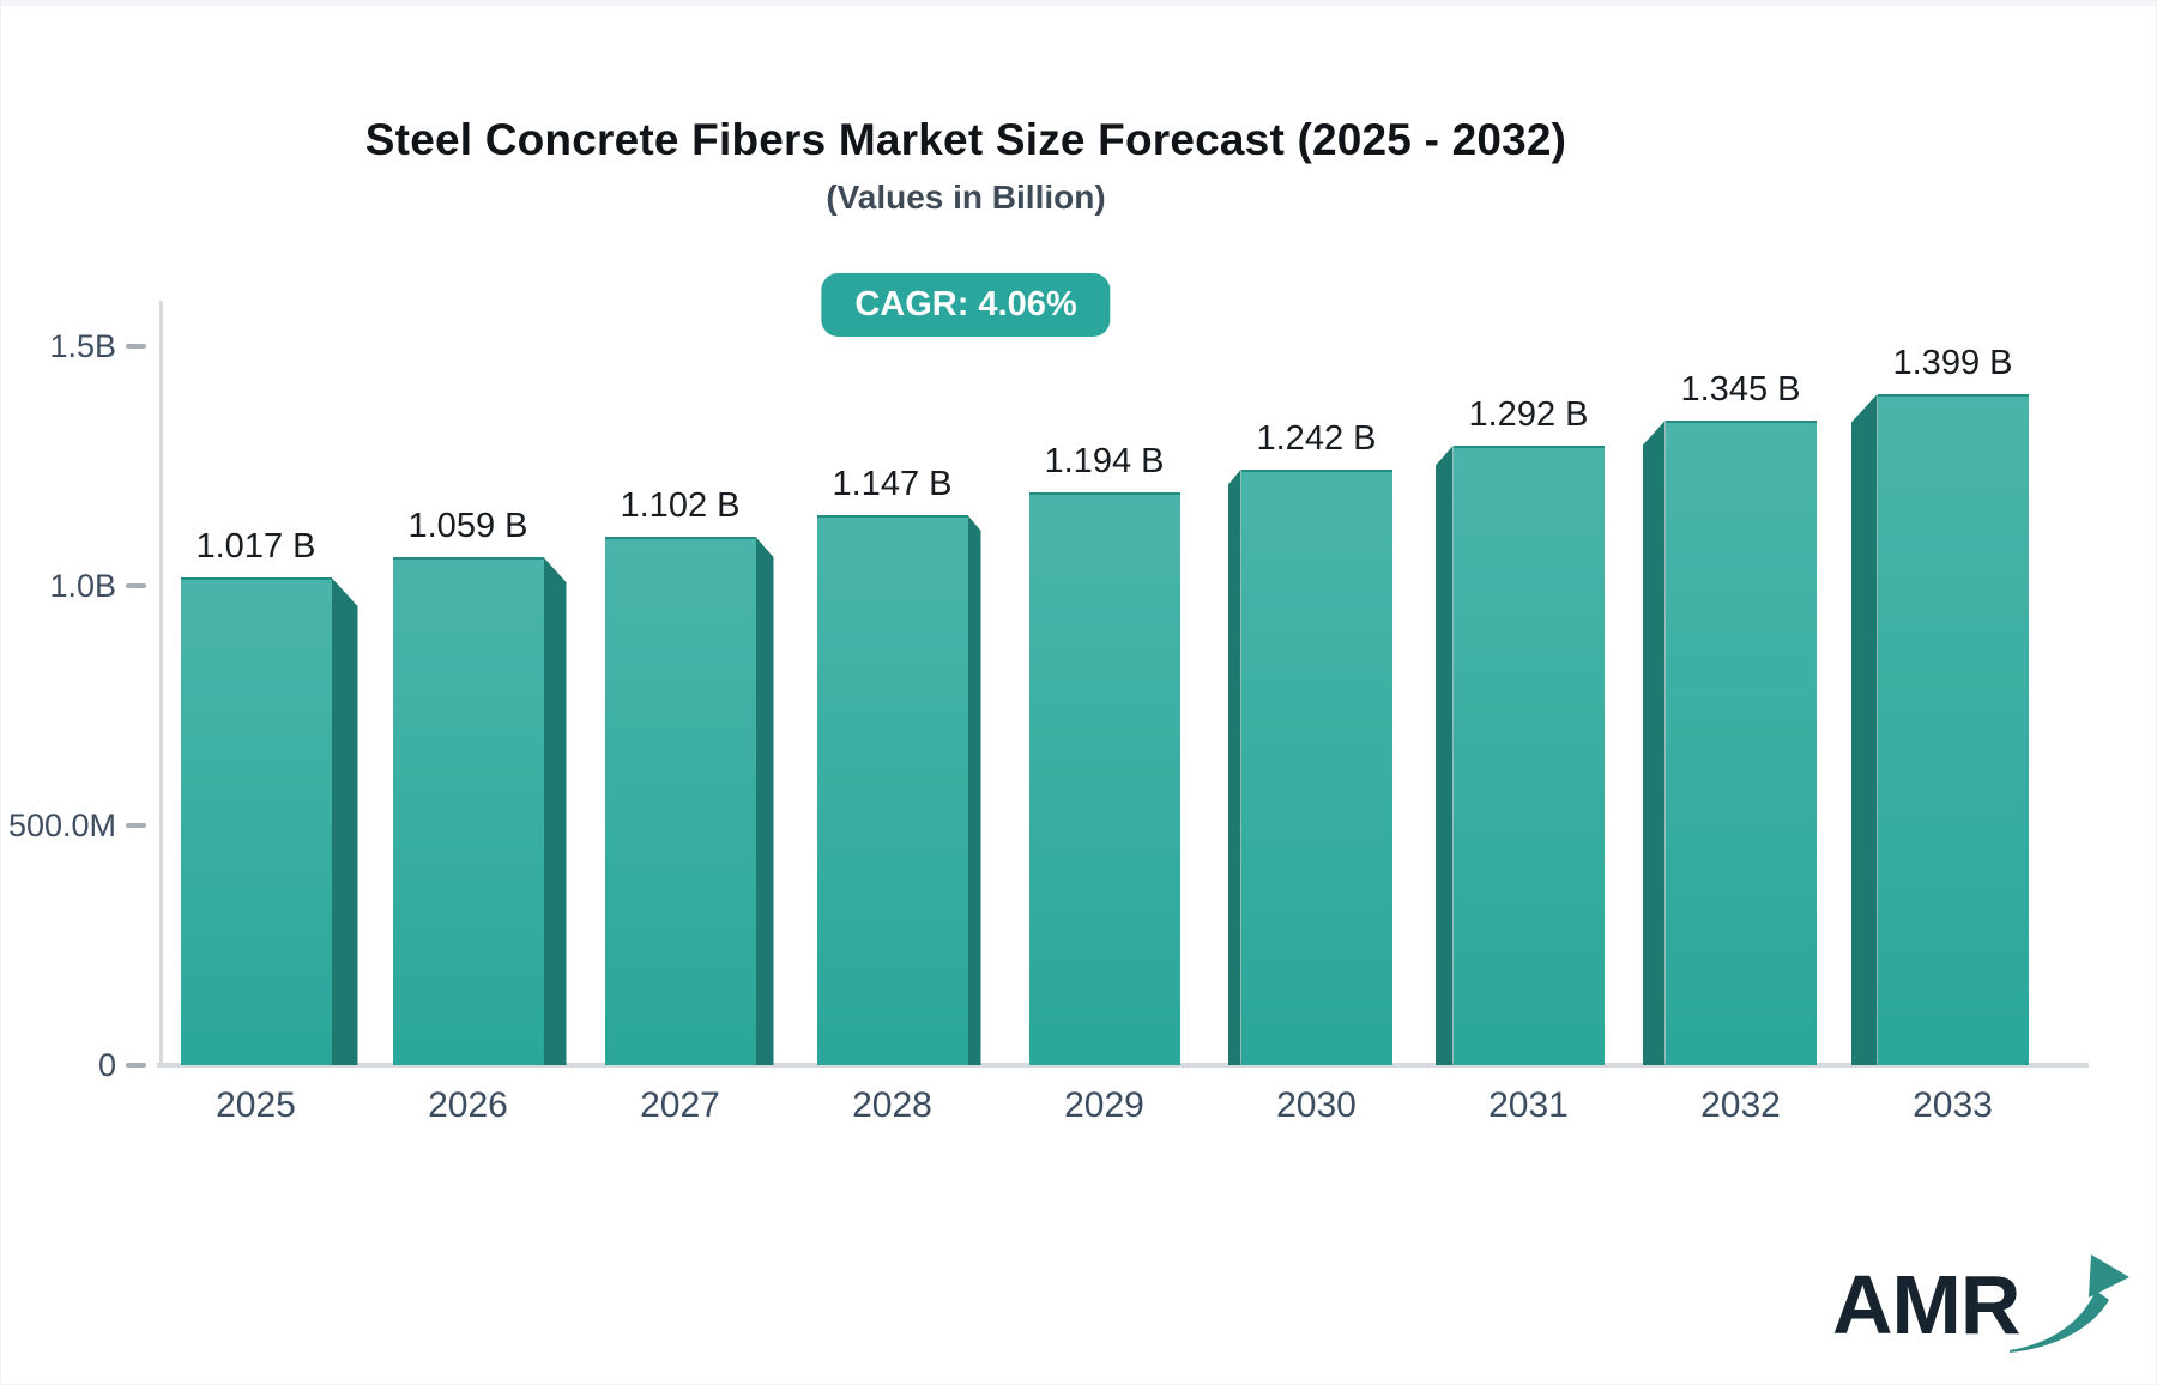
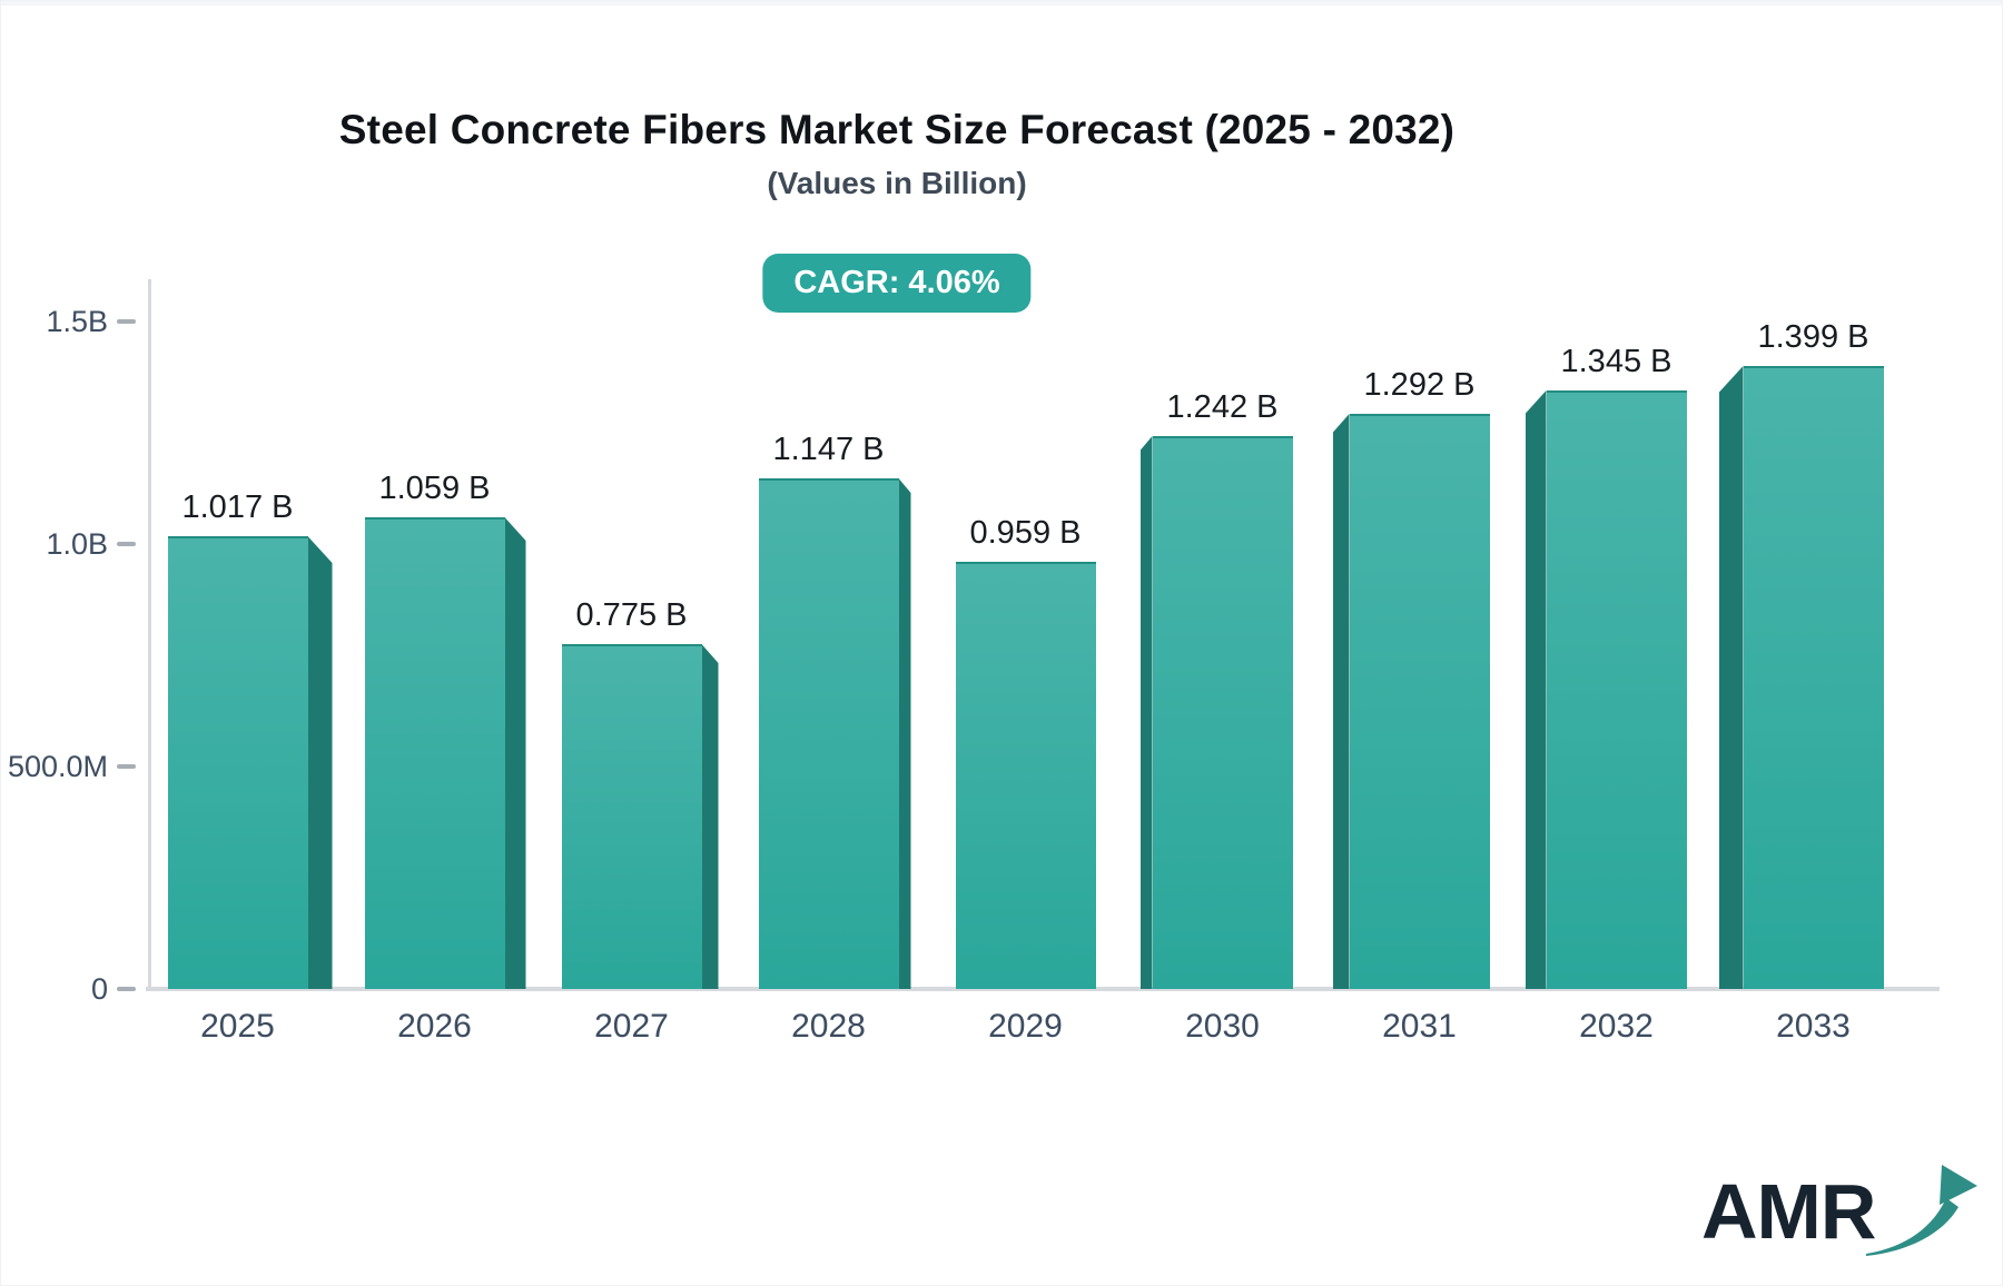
2027: 1.102 -> 0.775
2029: 1.194 -> 0.959
